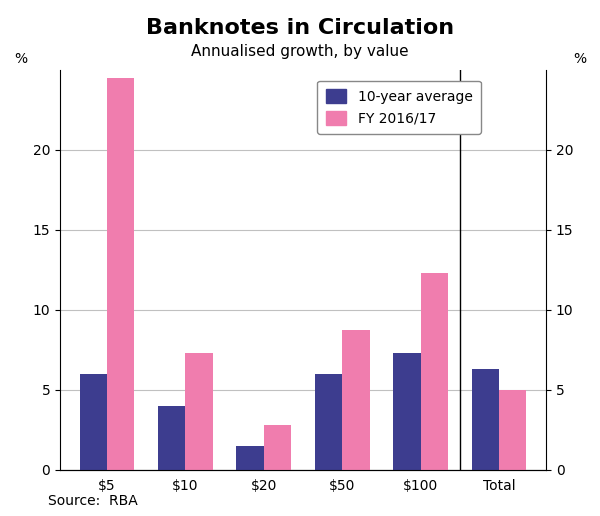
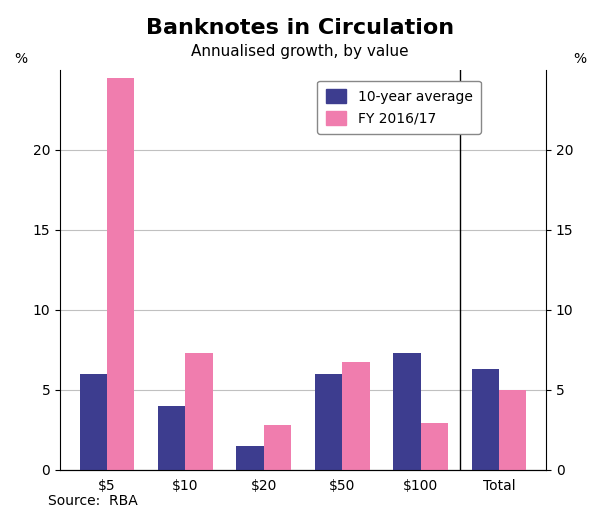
FY 2016/17/$50: 8.7 -> 6.7
FY 2016/17/$100: 12.3 -> 2.9
